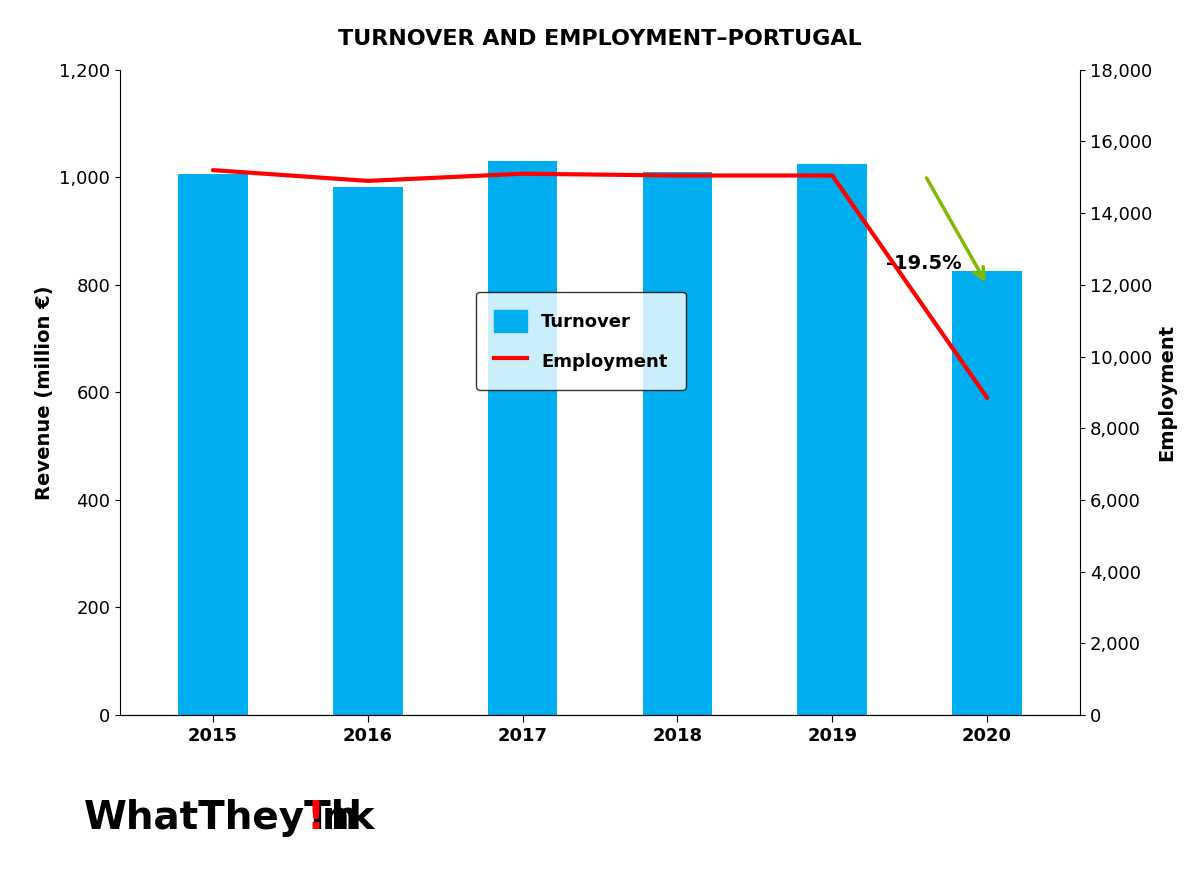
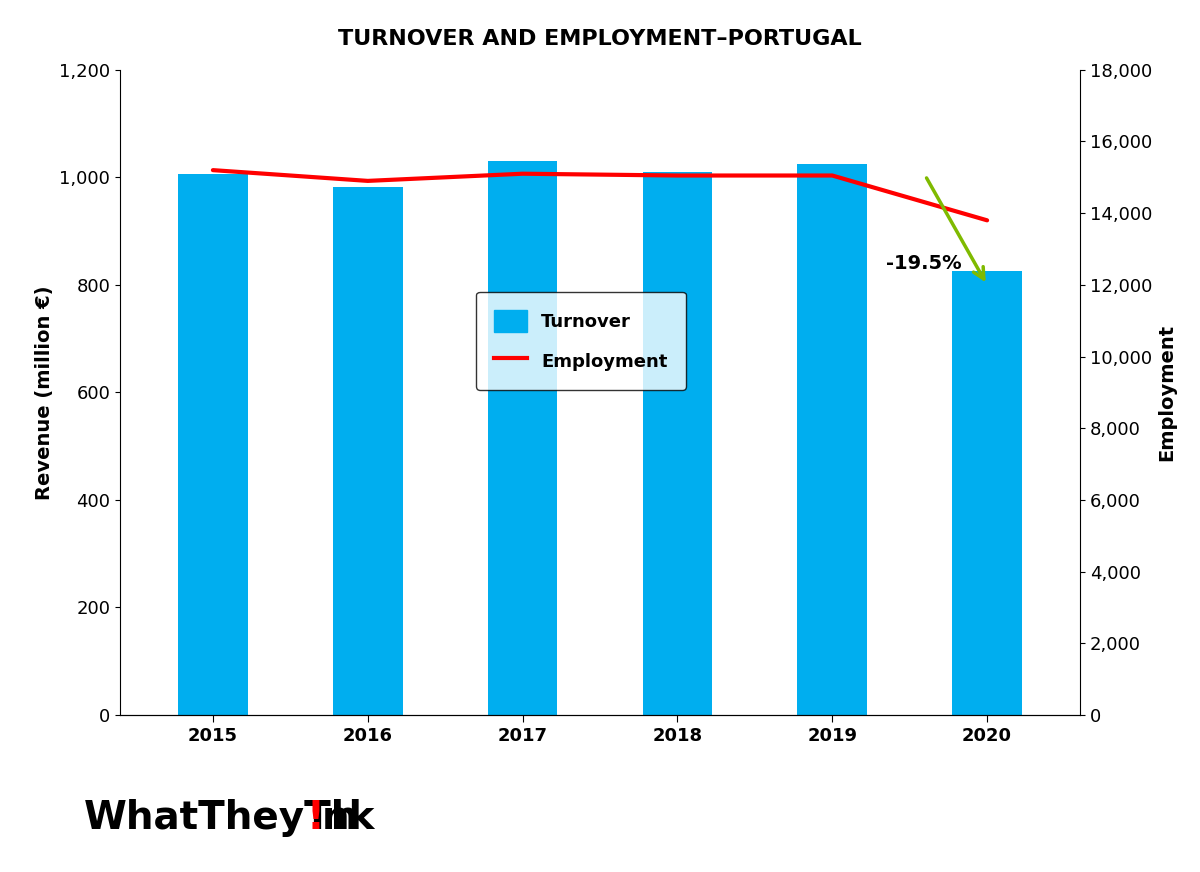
Employment/2020: 8,850 -> 13,800
